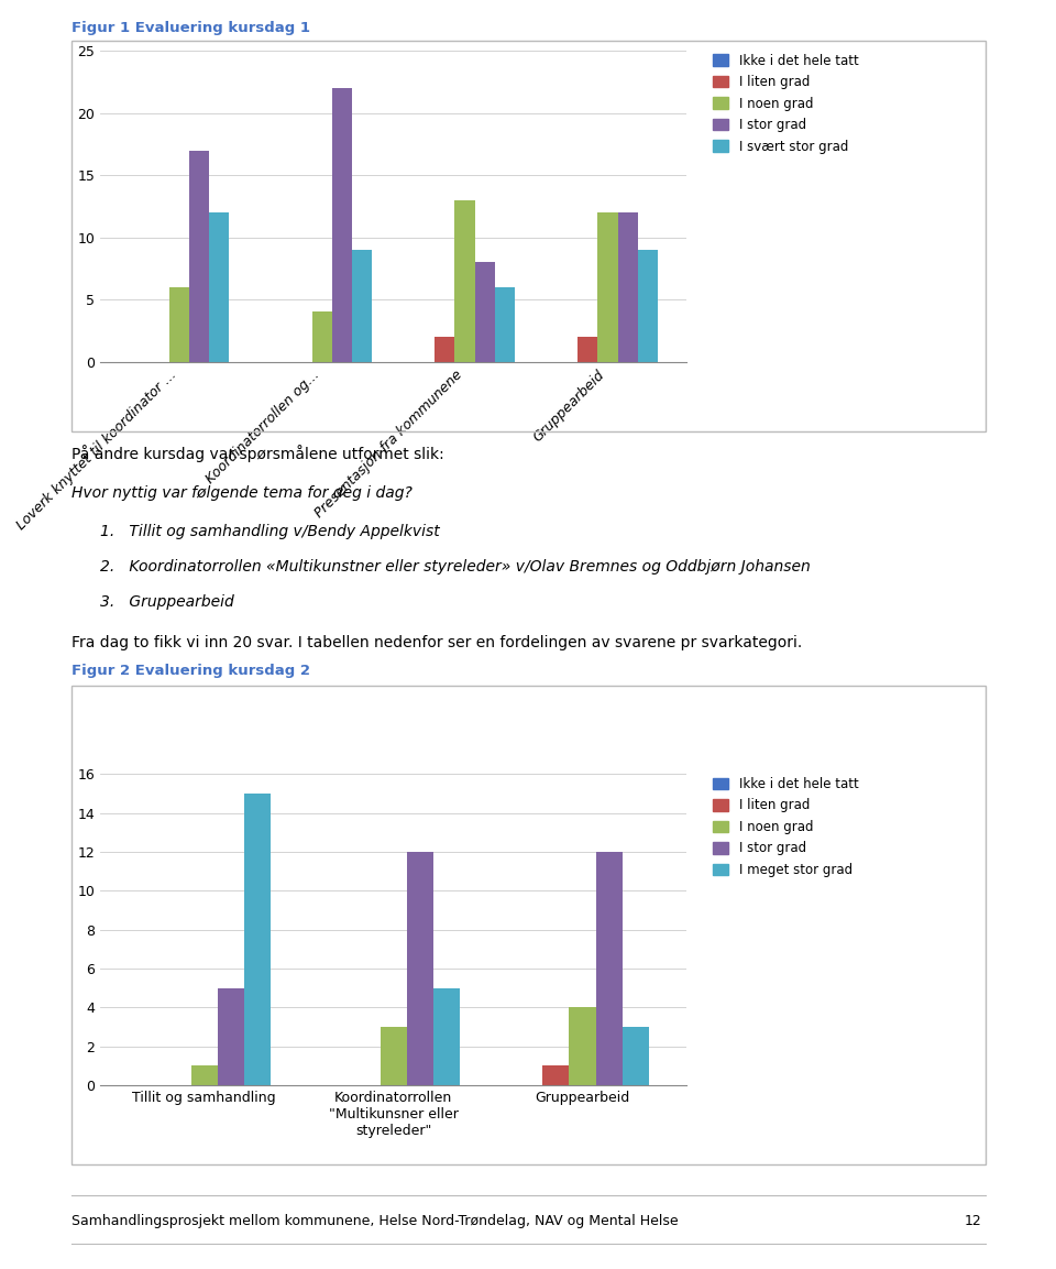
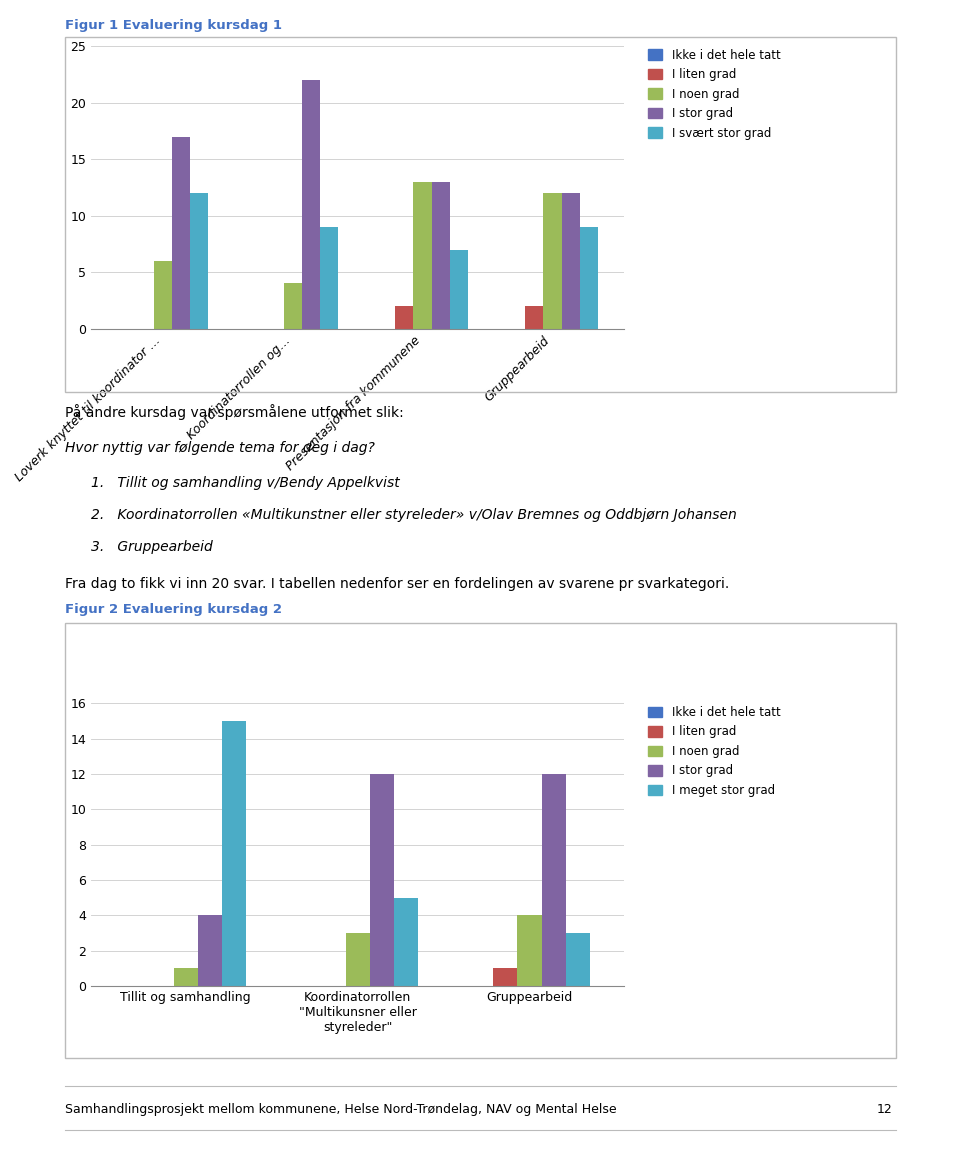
I stor grad/Presentasjon fra kommunene: 8 -> 13
I svært stor grad/Presentasjon fra kommunene: 6 -> 7
I stor grad/Tillit og samhandling: 5 -> 4
